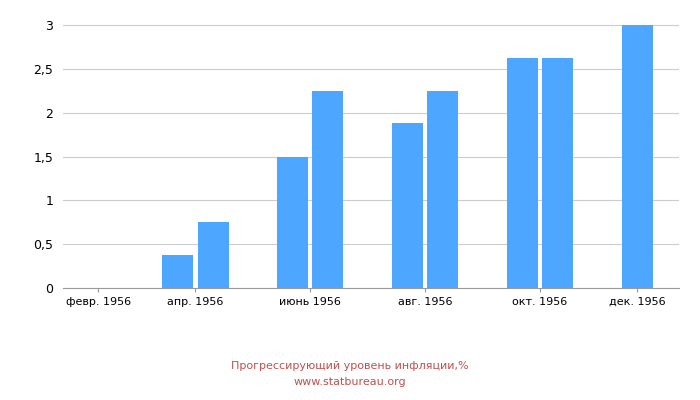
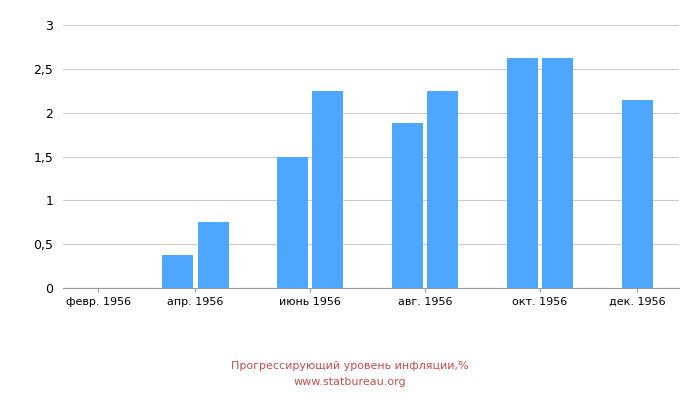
дек. 1956: 3,00 -> 2,14
